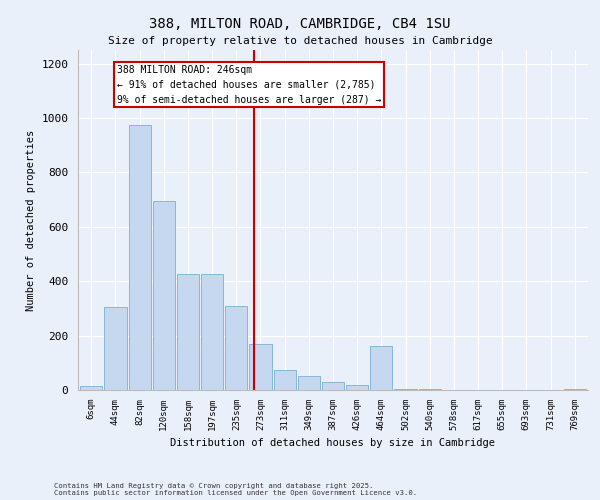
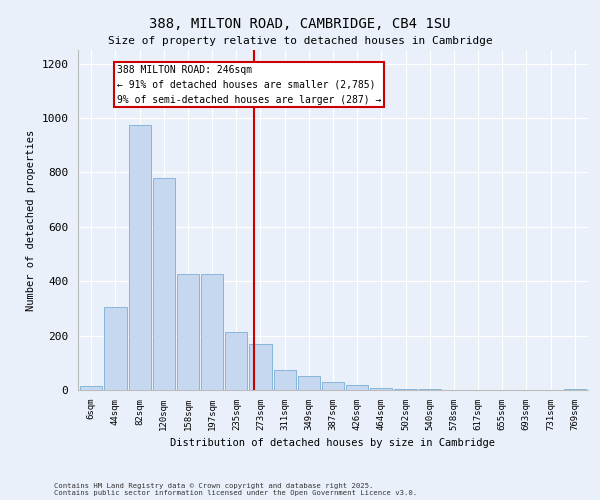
120sqm: 695 -> 780
235sqm: 310 -> 215
464sqm: 160 -> 8
